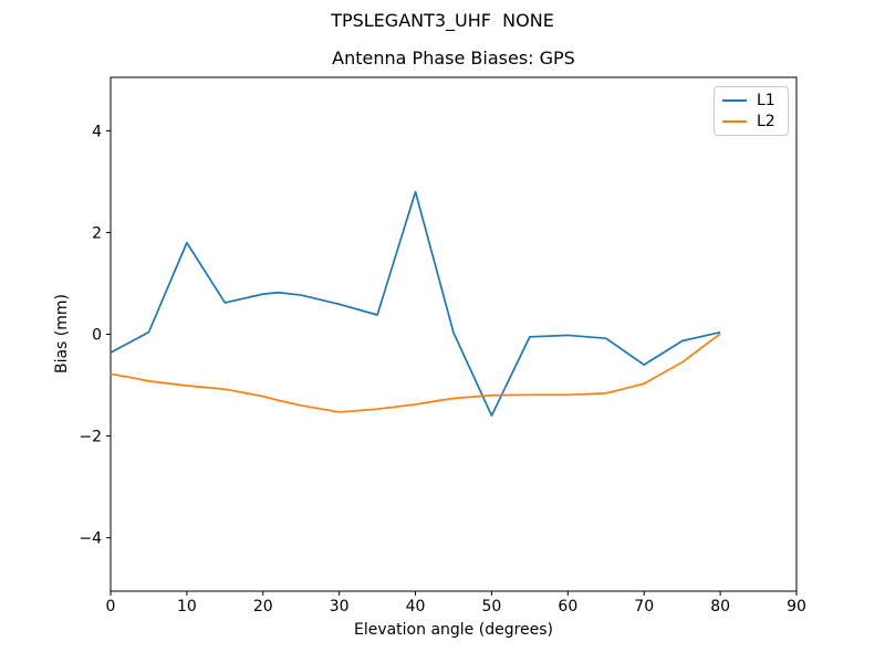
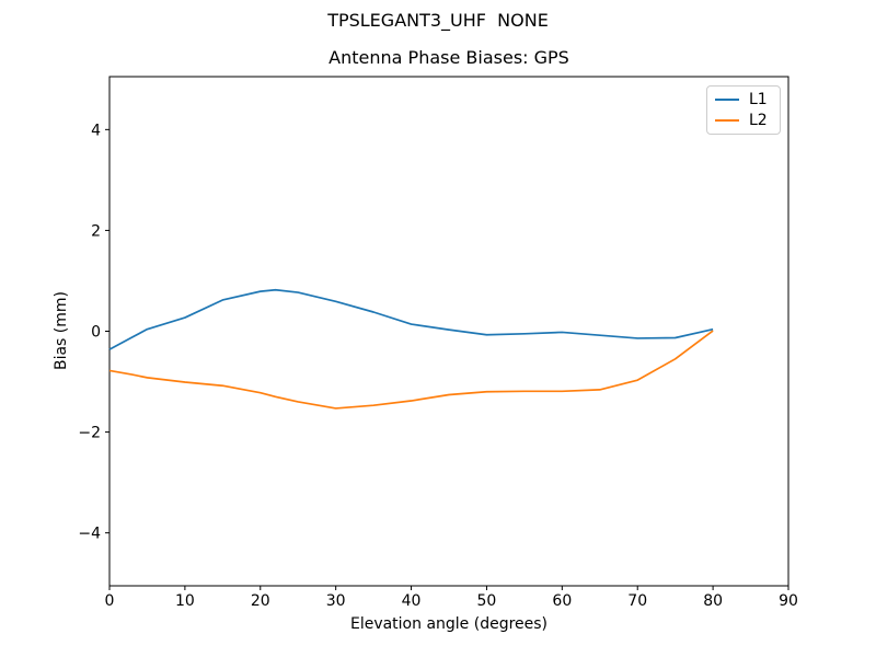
L1/10: 1.8 -> 0.3
L1/40: 2.8 -> 0.1
L1/50: -1.6 -> -0.1
L1/70: -0.6 -> -0.1
